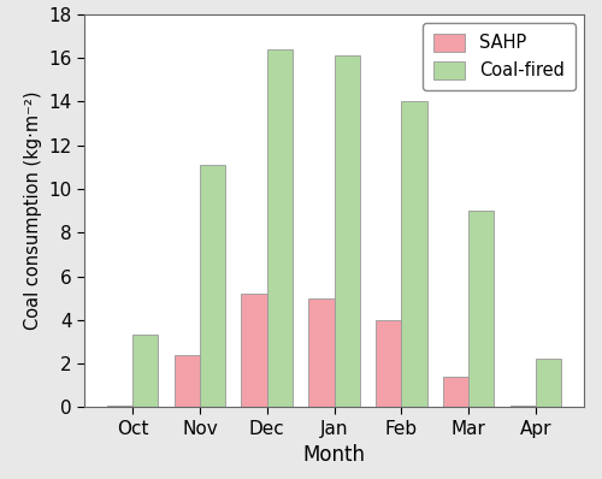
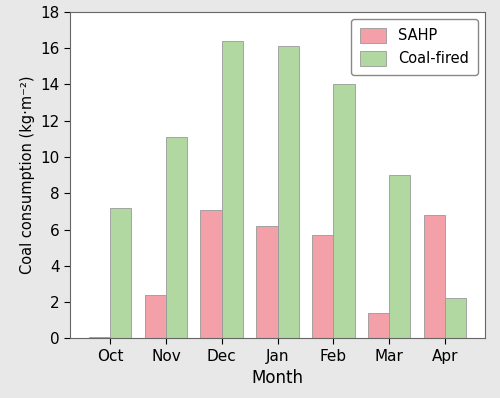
Coal-fired/Oct: 3.3 -> 7.2
SAHP/Dec: 5.2 -> 7.1
SAHP/Jan: 5.0 -> 6.2
SAHP/Feb: 4.0 -> 5.7
SAHP/Apr: 0.1 -> 6.8
